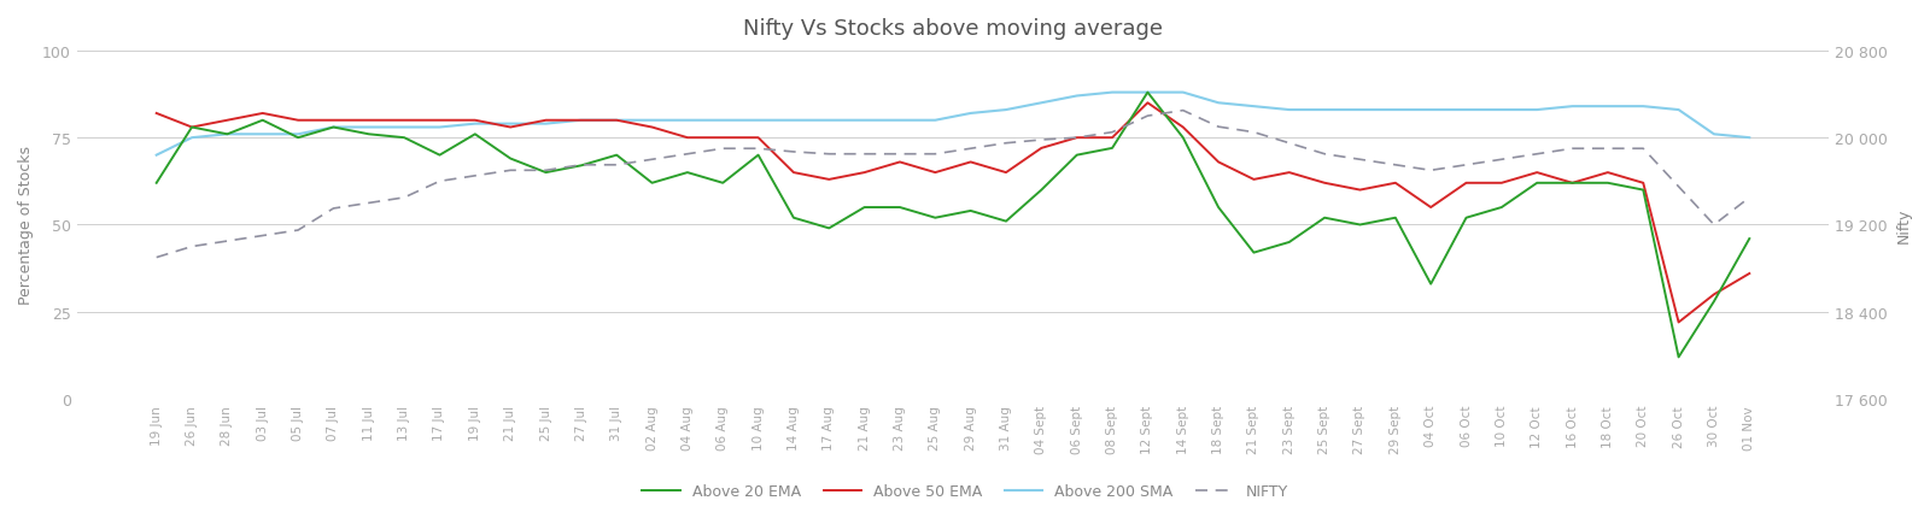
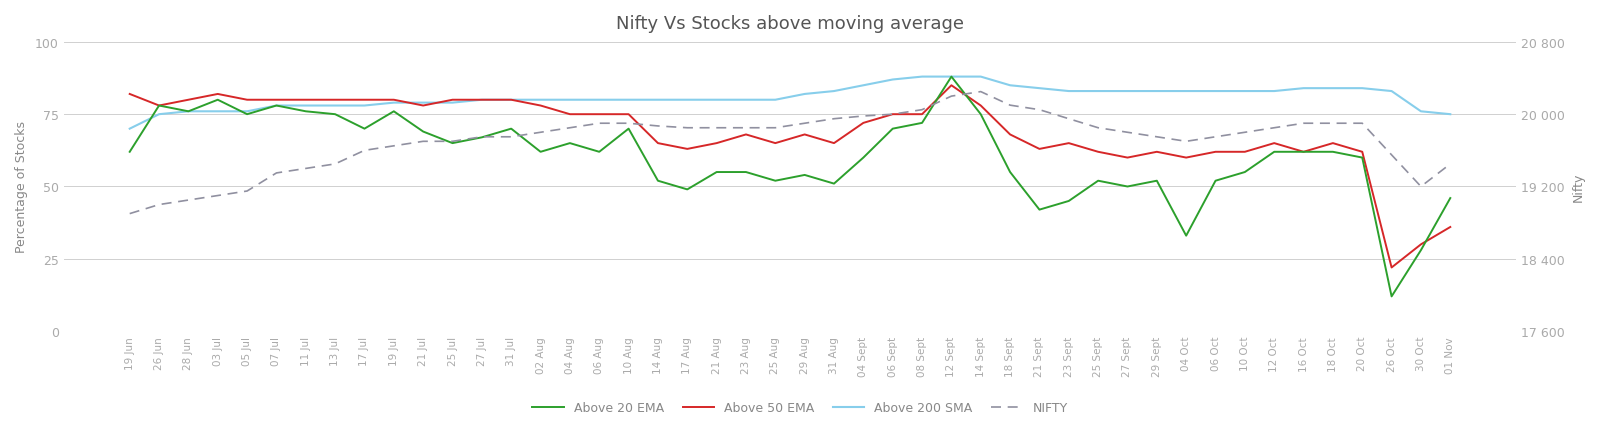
Above 50 EMA/04 Oct: 55 -> 60
